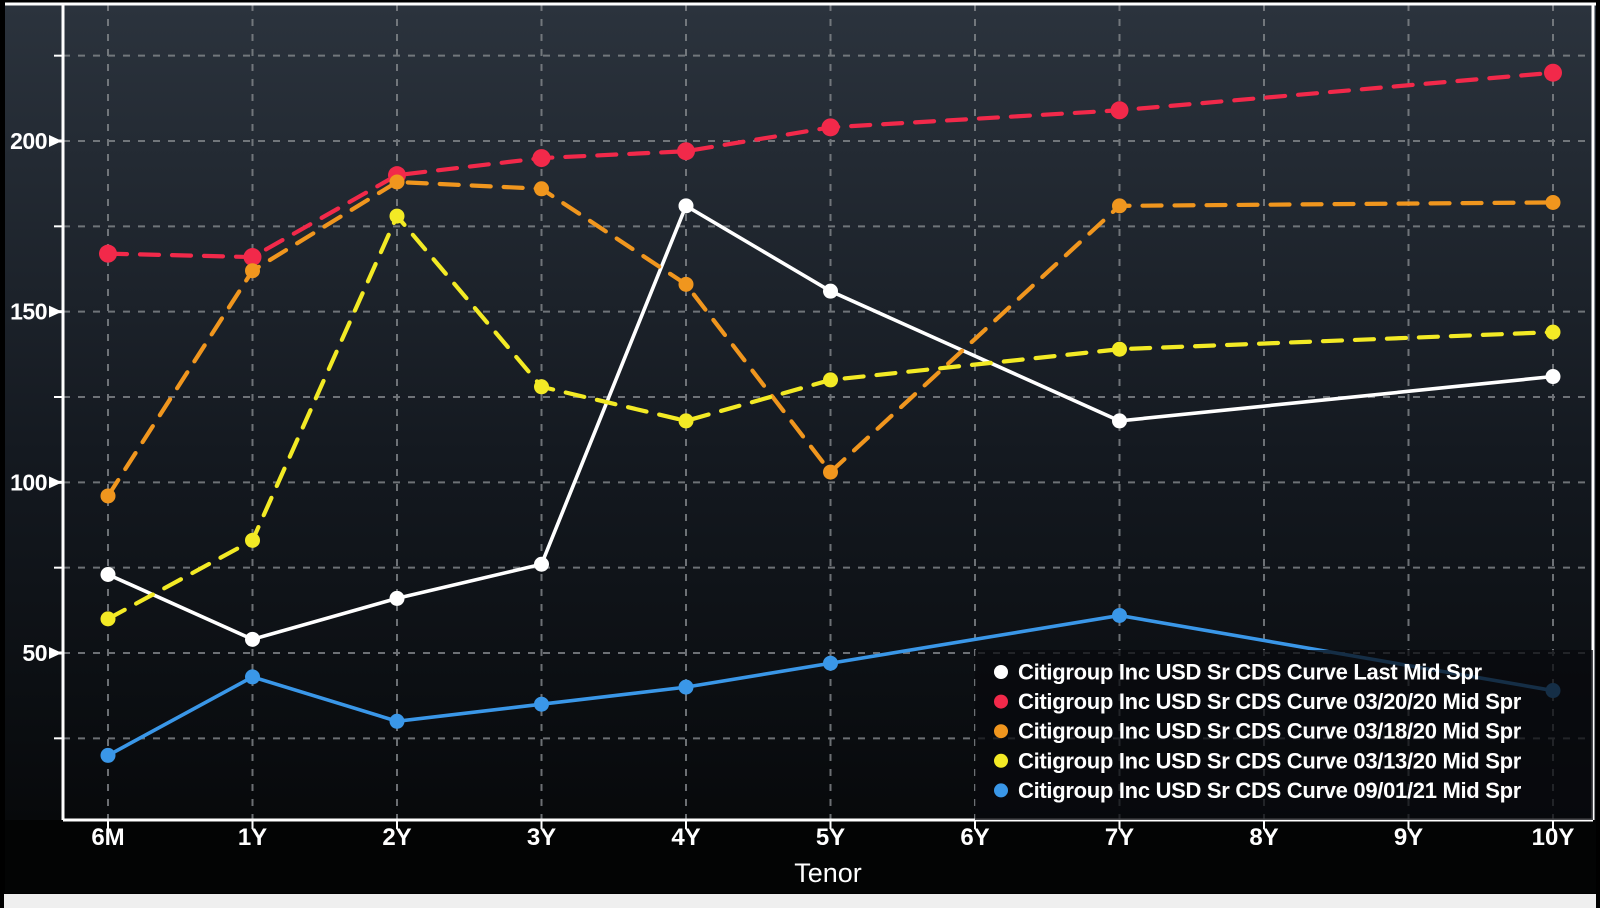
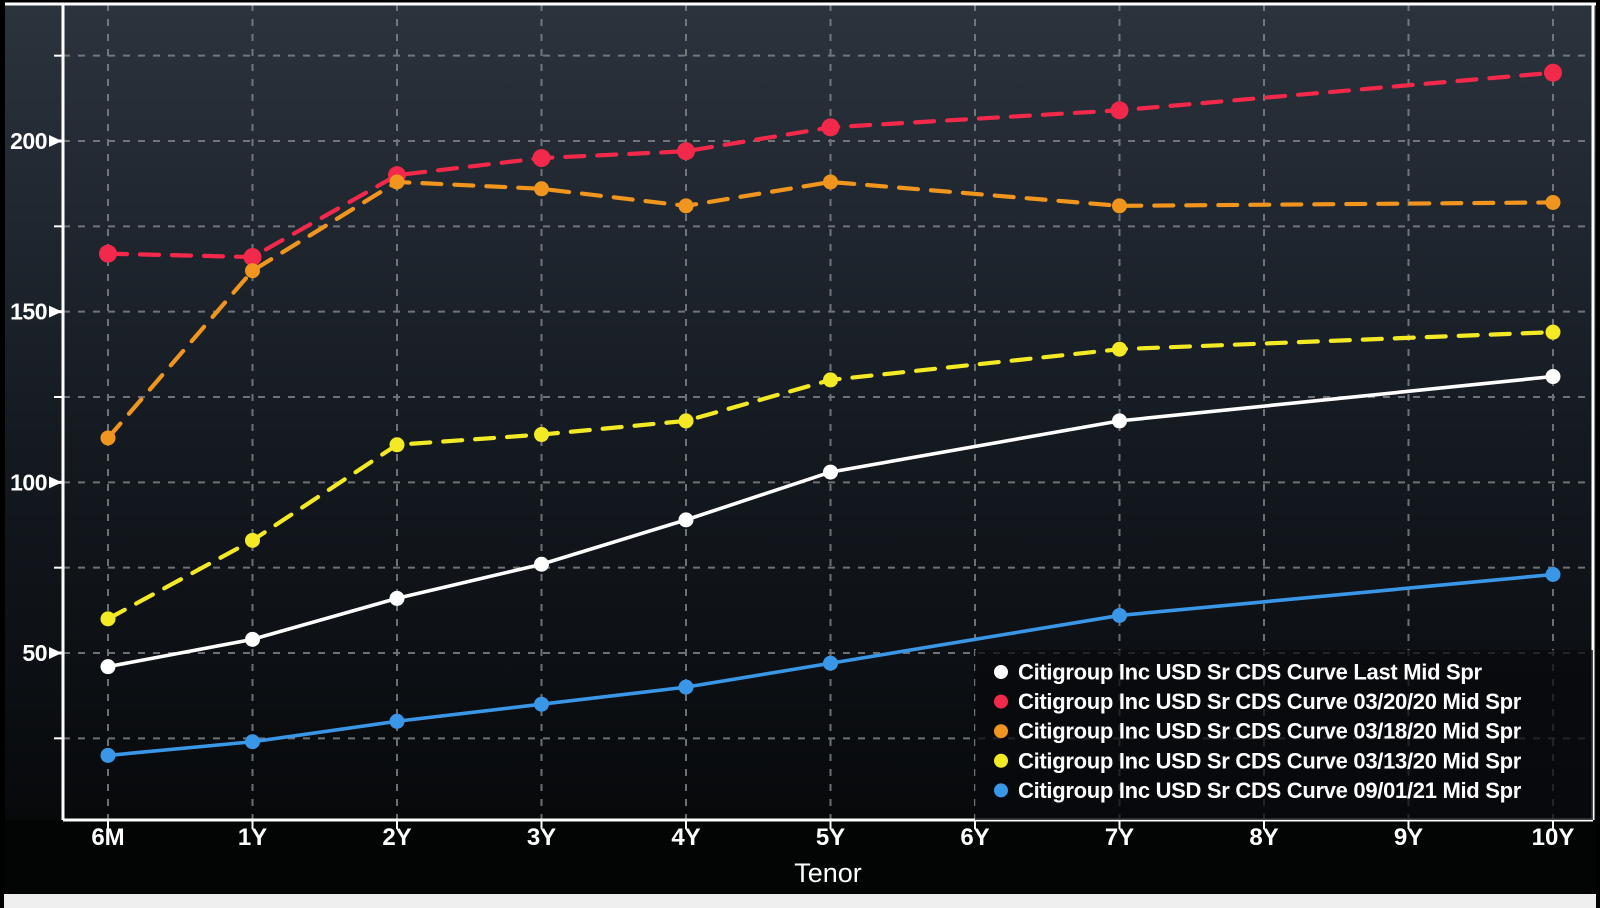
Citigroup Inc USD Sr CDS Curve Last Mid Spr/6M: 73 -> 46
Citigroup Inc USD Sr CDS Curve 03/18/20 Mid Spr/6M: 96 -> 113
Citigroup Inc USD Sr CDS Curve 09/01/21 Mid Spr/1Y: 43 -> 24
Citigroup Inc USD Sr CDS Curve 03/13/20 Mid Spr/2Y: 178 -> 111
Citigroup Inc USD Sr CDS Curve 03/13/20 Mid Spr/3Y: 128 -> 114
Citigroup Inc USD Sr CDS Curve Last Mid Spr/4Y: 181 -> 89
Citigroup Inc USD Sr CDS Curve 03/18/20 Mid Spr/4Y: 158 -> 181
Citigroup Inc USD Sr CDS Curve Last Mid Spr/5Y: 156 -> 103
Citigroup Inc USD Sr CDS Curve 03/18/20 Mid Spr/5Y: 103 -> 188
Citigroup Inc USD Sr CDS Curve 09/01/21 Mid Spr/10Y: 39 -> 73
